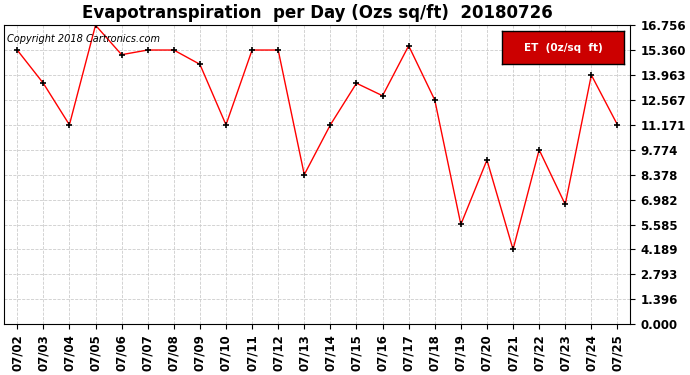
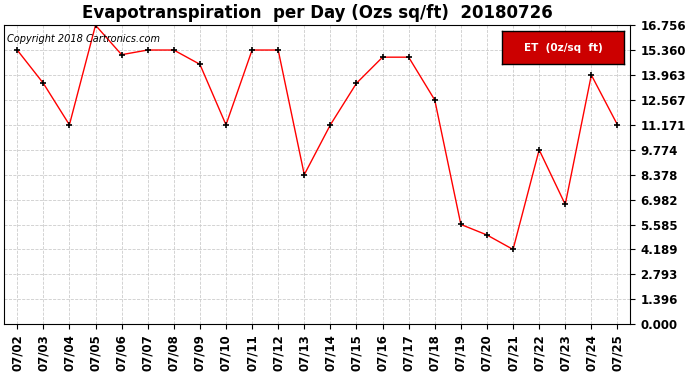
07/16: 12.8 -> 15.0
07/17: 15.6 -> 15.0
07/20: 9.2 -> 5.0
